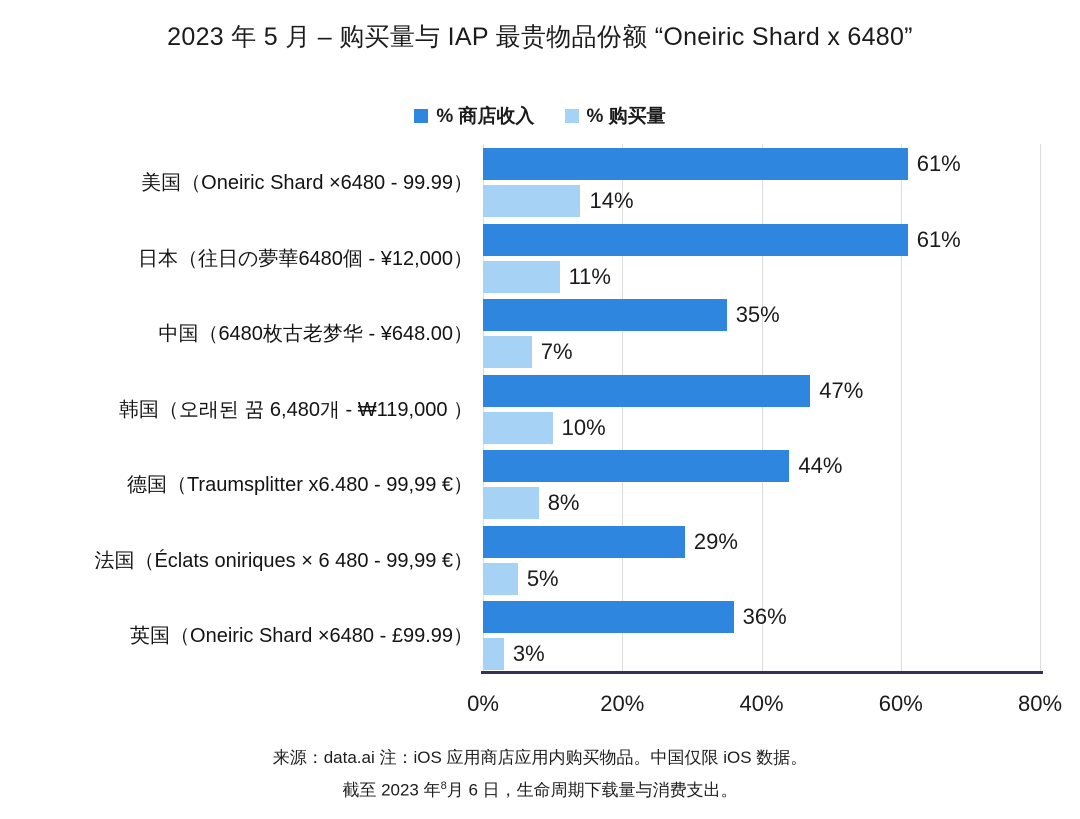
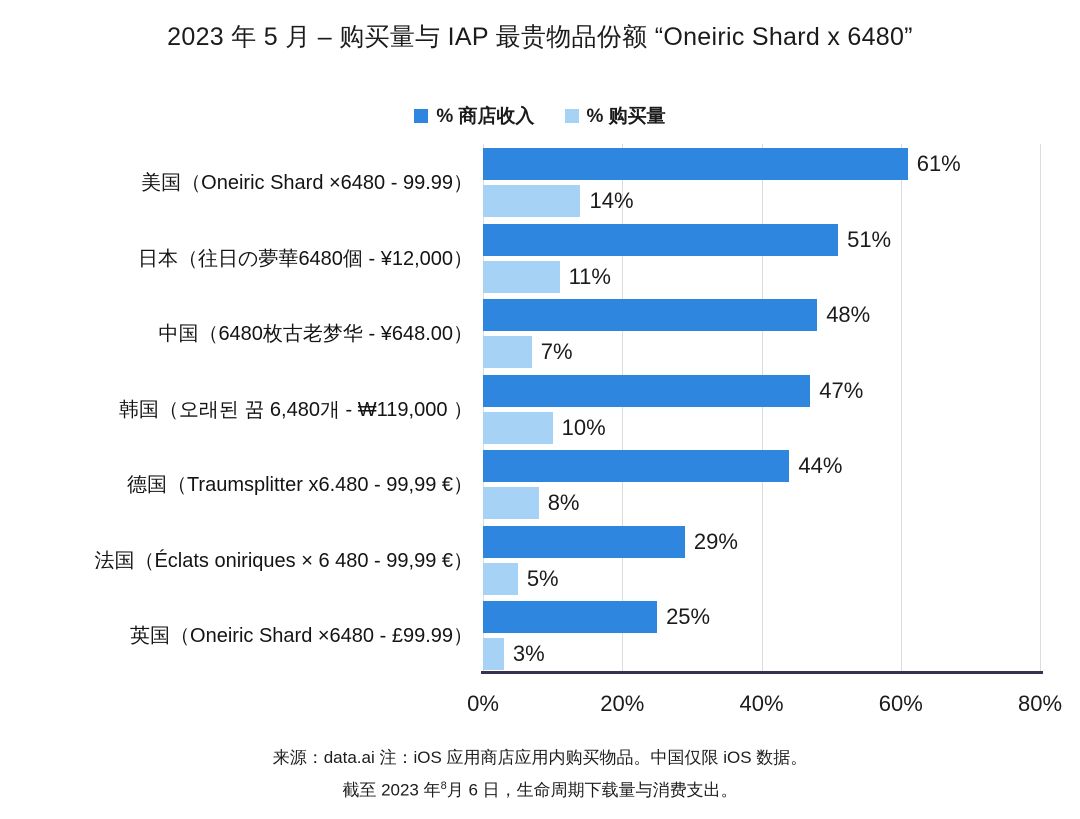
% 商店收入/日本（往日の夢華6480個 - ¥12,000）: 61% -> 51%
% 商店收入/中国（6480枚古老梦华 - ¥648.00）: 35% -> 48%
% 商店收入/英国（Oneiric Shard ×6480 - £99.99）: 36% -> 25%
